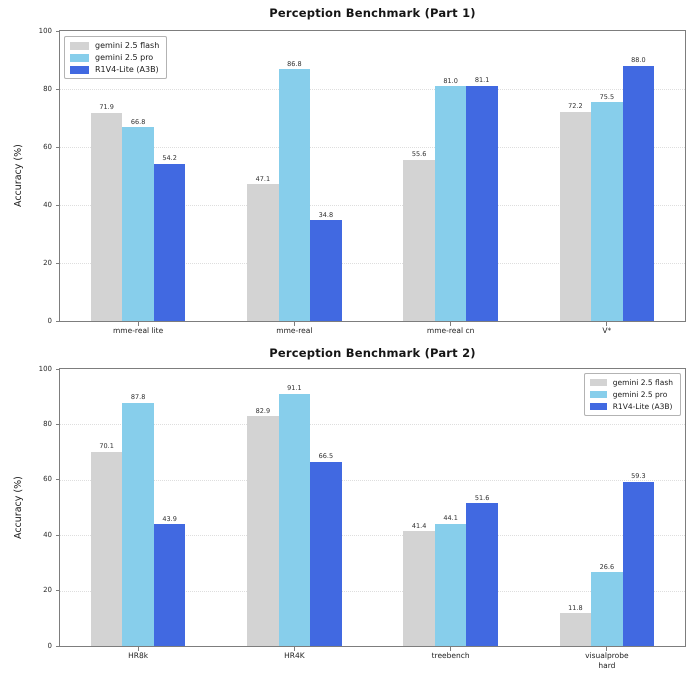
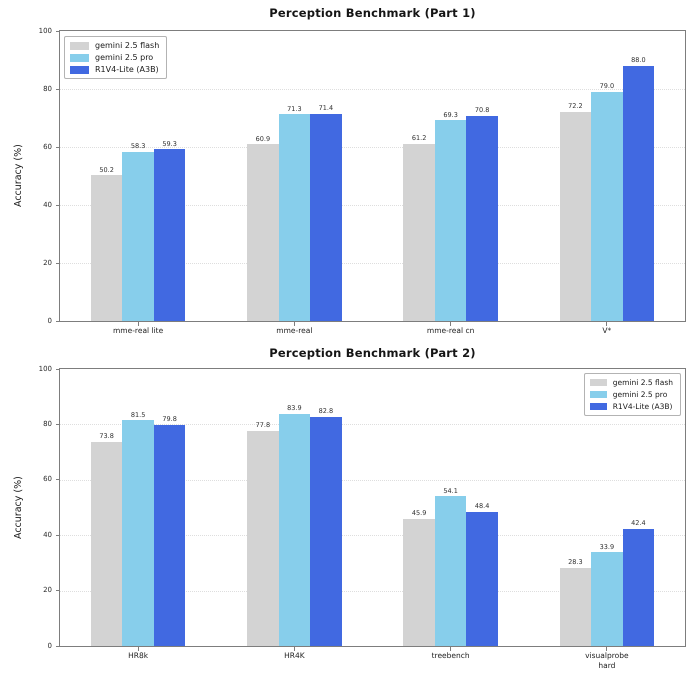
Perception Benchmark (Part 1)/gemini 2.5 flash/mme-real lite: 71.9 -> 50.2
Perception Benchmark (Part 1)/gemini 2.5 pro/mme-real lite: 66.8 -> 58.3
Perception Benchmark (Part 1)/R1V4-Lite (A3B)/mme-real lite: 54.2 -> 59.3
Perception Benchmark (Part 1)/gemini 2.5 flash/mme-real: 47.1 -> 60.9
Perception Benchmark (Part 1)/gemini 2.5 pro/mme-real: 86.8 -> 71.3
Perception Benchmark (Part 1)/R1V4-Lite (A3B)/mme-real: 34.8 -> 71.4
Perception Benchmark (Part 1)/gemini 2.5 flash/mme-real cn: 55.6 -> 61.2
Perception Benchmark (Part 1)/gemini 2.5 pro/mme-real cn: 81.0 -> 69.3
Perception Benchmark (Part 1)/R1V4-Lite (A3B)/mme-real cn: 81.1 -> 70.8
Perception Benchmark (Part 1)/gemini 2.5 pro/V*: 75.5 -> 79.0
Perception Benchmark (Part 2)/gemini 2.5 flash/HR8k: 70.1 -> 73.8
Perception Benchmark (Part 2)/gemini 2.5 pro/HR8k: 87.8 -> 81.5
Perception Benchmark (Part 2)/R1V4-Lite (A3B)/HR8k: 43.9 -> 79.8
Perception Benchmark (Part 2)/gemini 2.5 flash/HR4K: 82.9 -> 77.8
Perception Benchmark (Part 2)/gemini 2.5 pro/HR4K: 91.1 -> 83.9
Perception Benchmark (Part 2)/R1V4-Lite (A3B)/HR4K: 66.5 -> 82.8
Perception Benchmark (Part 2)/gemini 2.5 flash/treebench: 41.4 -> 45.9
Perception Benchmark (Part 2)/gemini 2.5 pro/treebench: 44.1 -> 54.1
Perception Benchmark (Part 2)/R1V4-Lite (A3B)/treebench: 51.6 -> 48.4
Perception Benchmark (Part 2)/gemini 2.5 flash/visualprobe hard: 11.8 -> 28.3
Perception Benchmark (Part 2)/gemini 2.5 pro/visualprobe hard: 26.6 -> 33.9
Perception Benchmark (Part 2)/R1V4-Lite (A3B)/visualprobe hard: 59.3 -> 42.4
